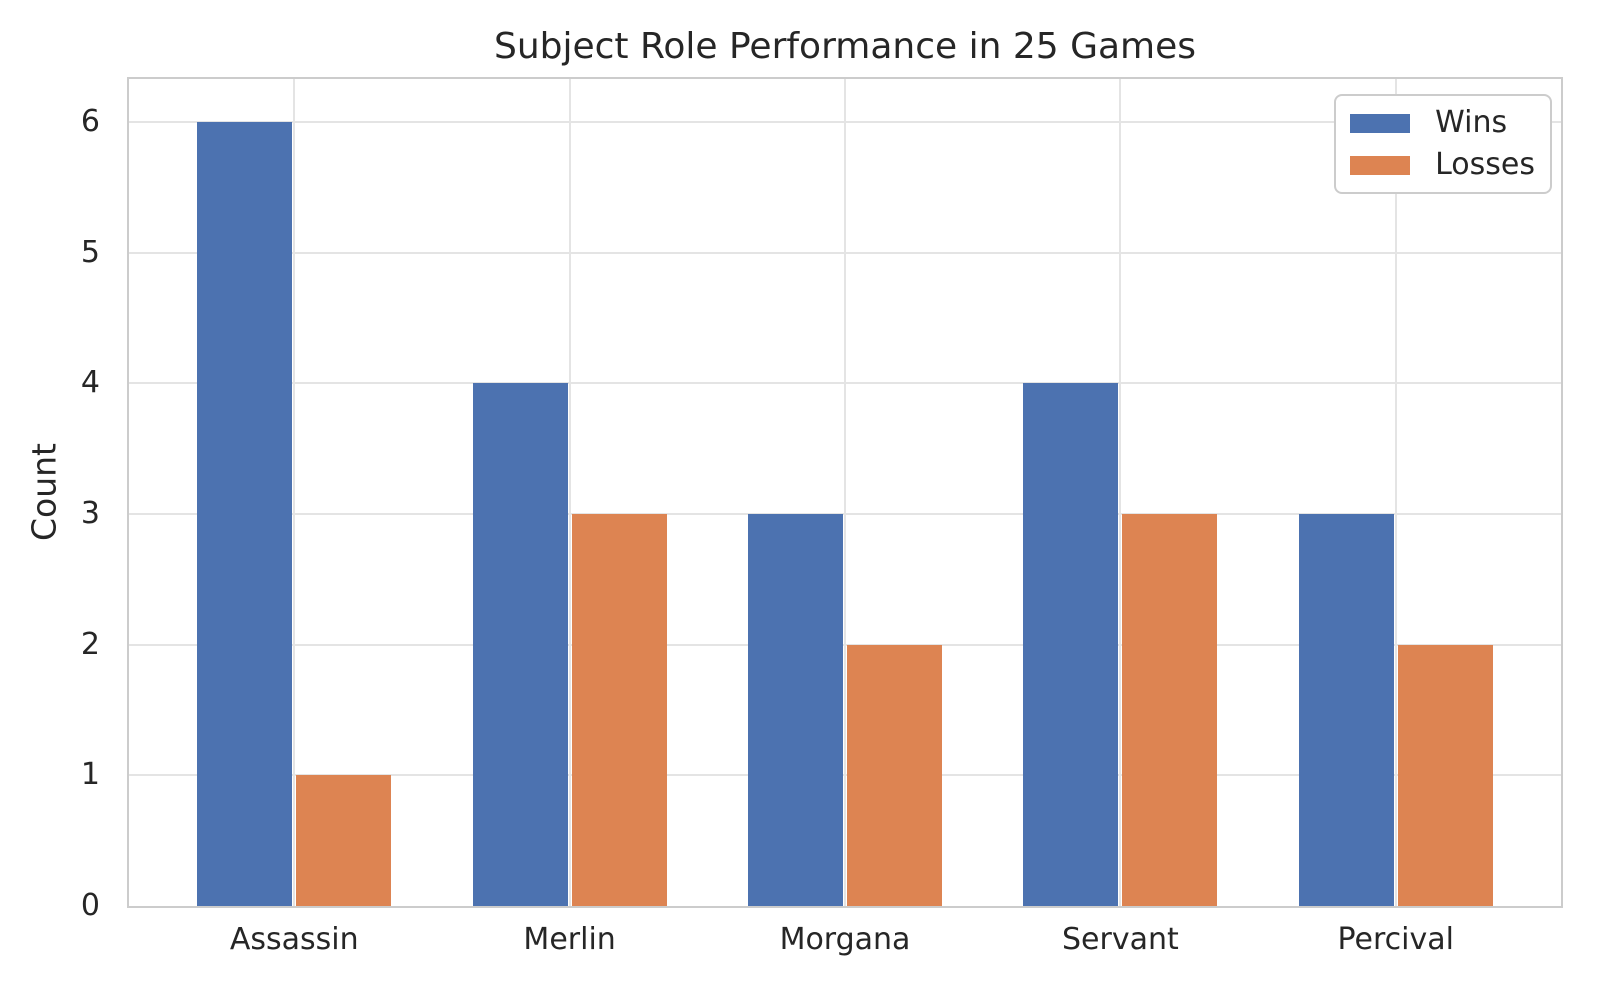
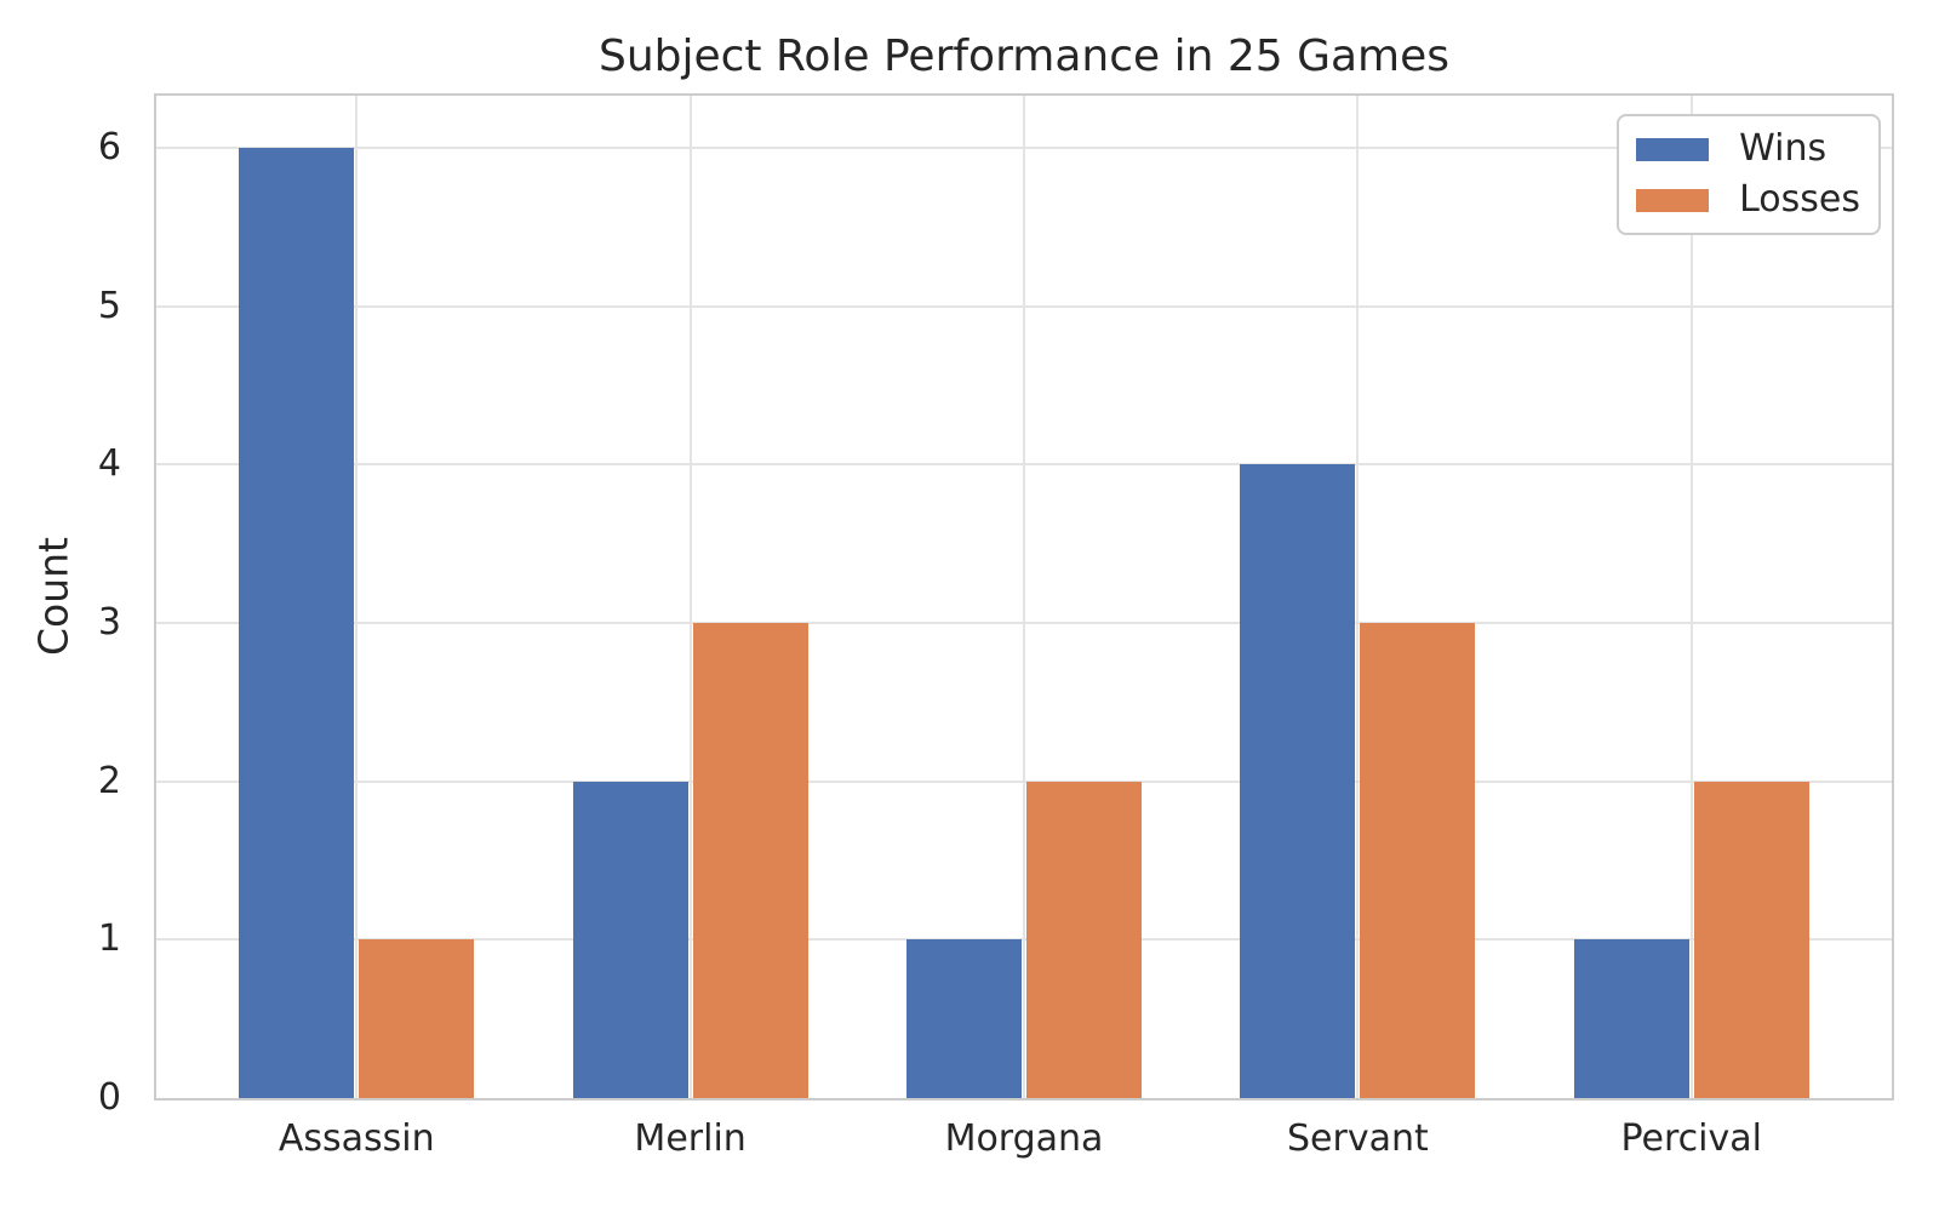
Wins/Merlin: 4 -> 2
Wins/Morgana: 3 -> 1
Wins/Percival: 3 -> 1
